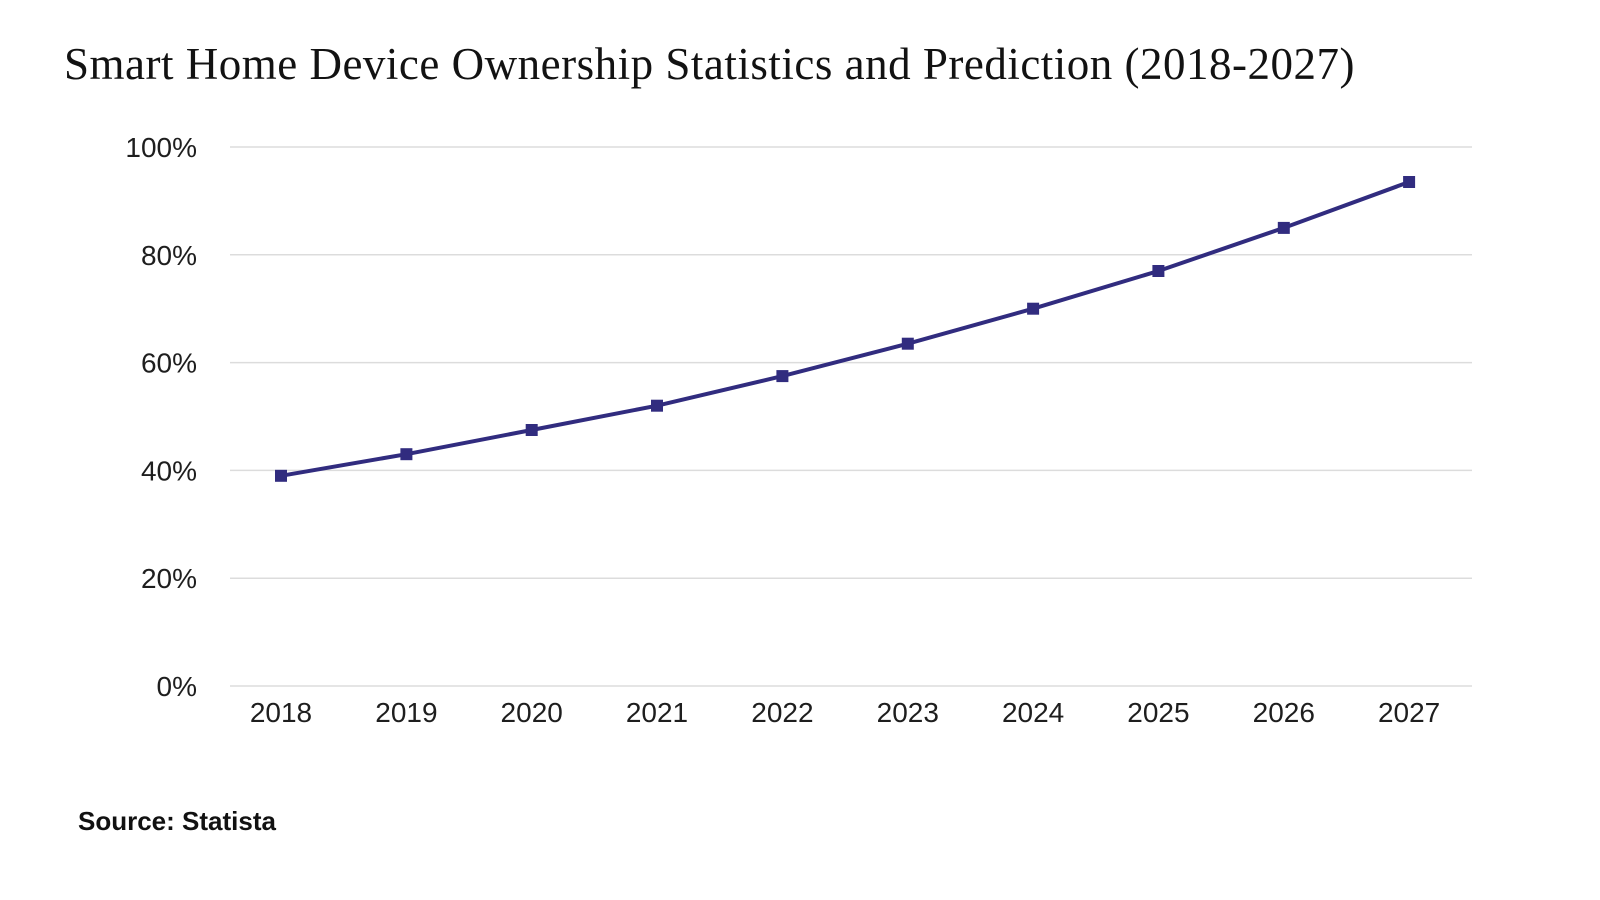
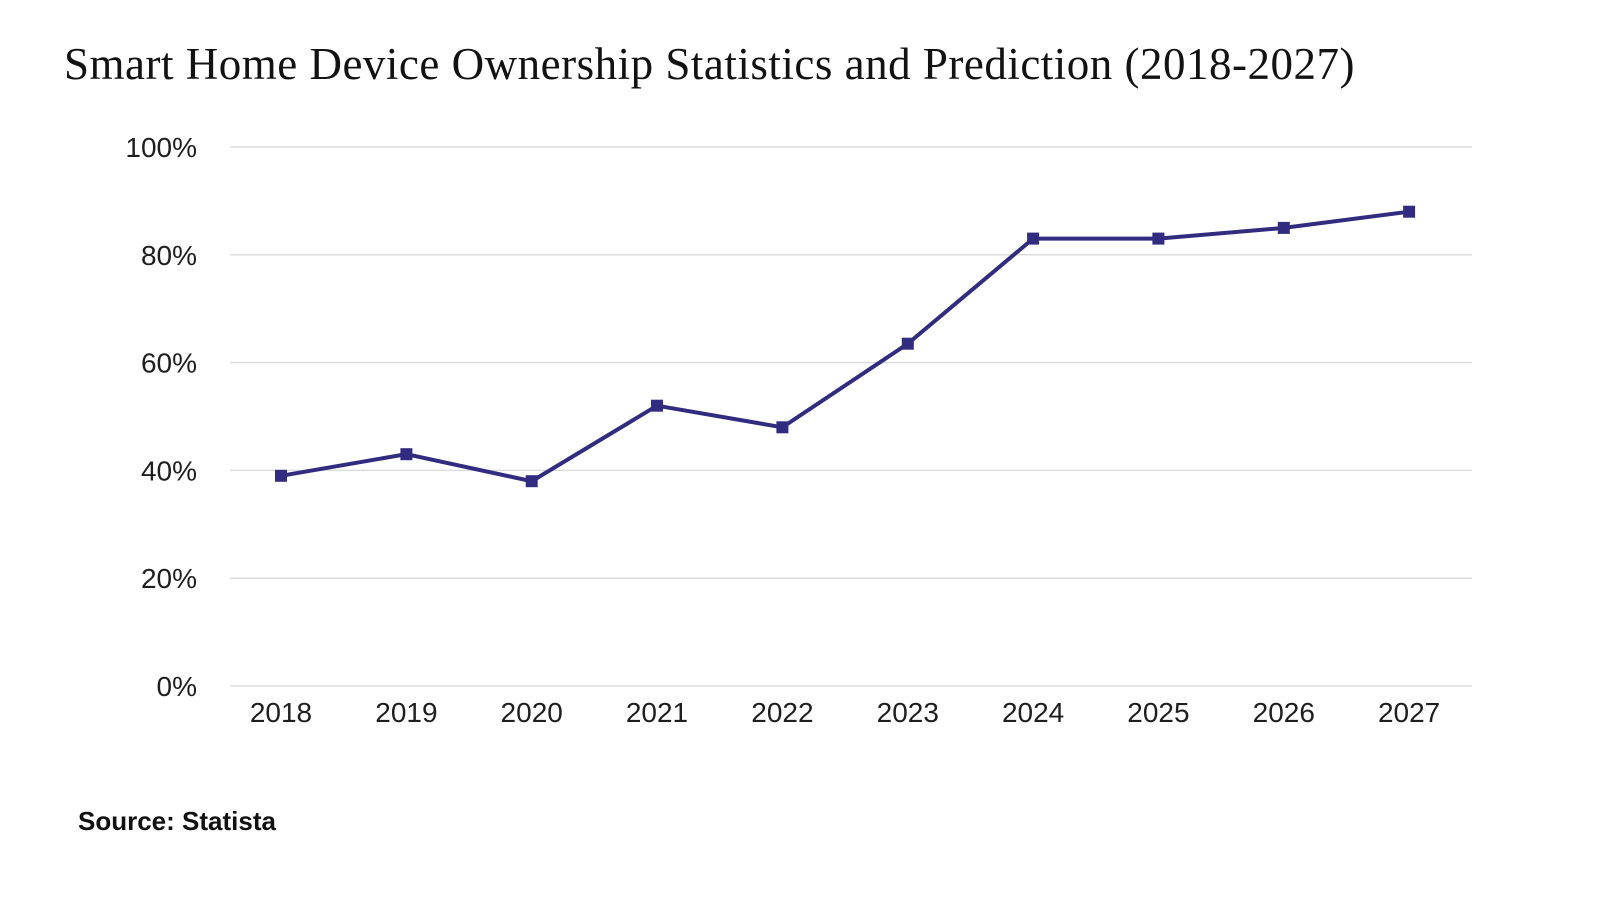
2020: 48% -> 38%
2022: 58% -> 48%
2024: 70% -> 83%
2025: 77% -> 83%
2027: 94% -> 88%
